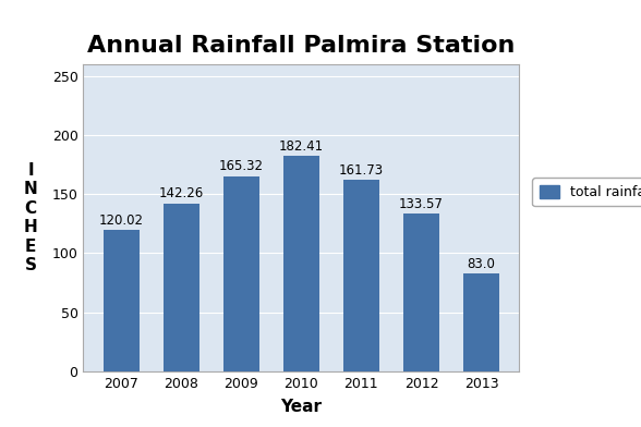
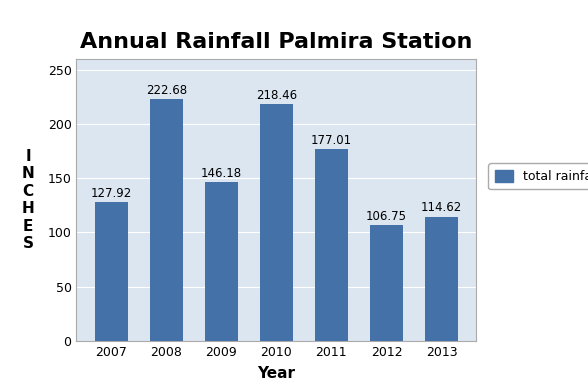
2007: 120.02 -> 127.92
2008: 142.26 -> 222.68
2009: 165.32 -> 146.18
2010: 182.41 -> 218.46
2011: 161.73 -> 177.01
2012: 133.57 -> 106.75
2013: 83.0 -> 114.62
